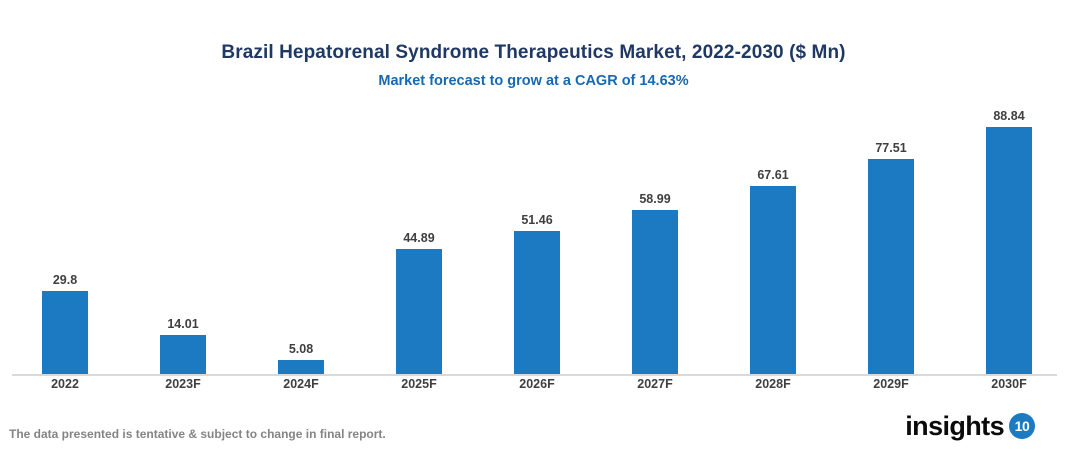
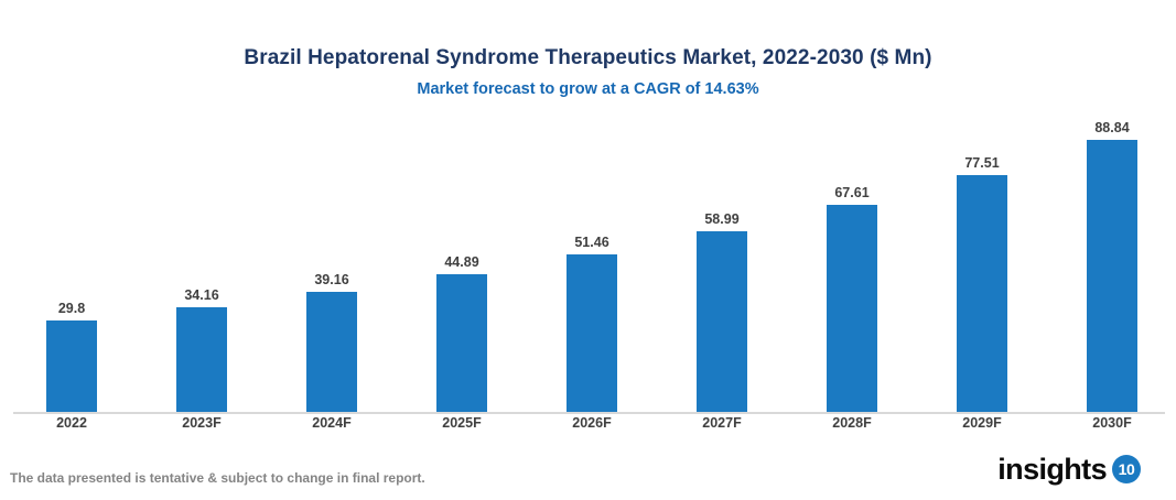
2023F: 14.01 -> 34.16
2024F: 5.08 -> 39.16
